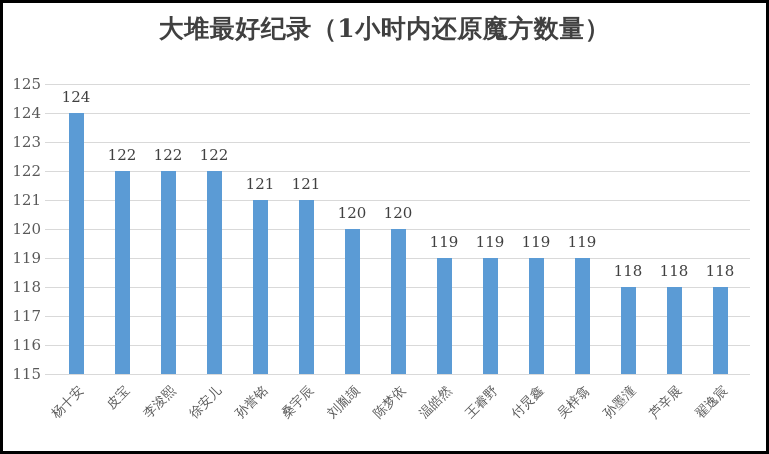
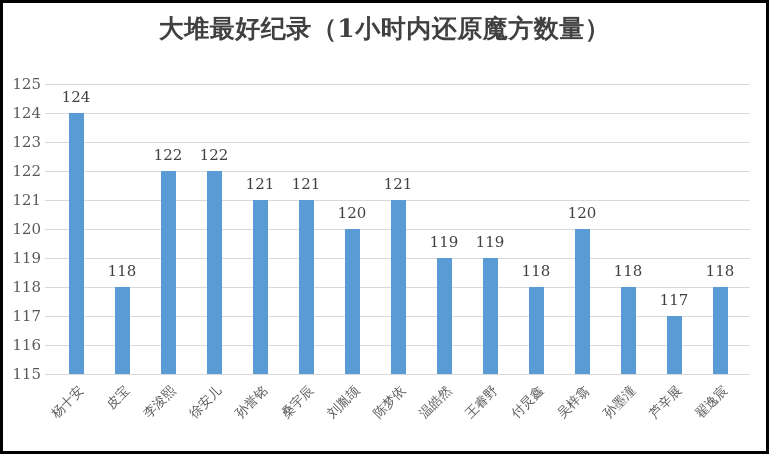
皮宝: 122 -> 118
陈梦依: 120 -> 121
付炅鑫: 119 -> 118
吴梓翕: 119 -> 120
芦辛展: 118 -> 117
